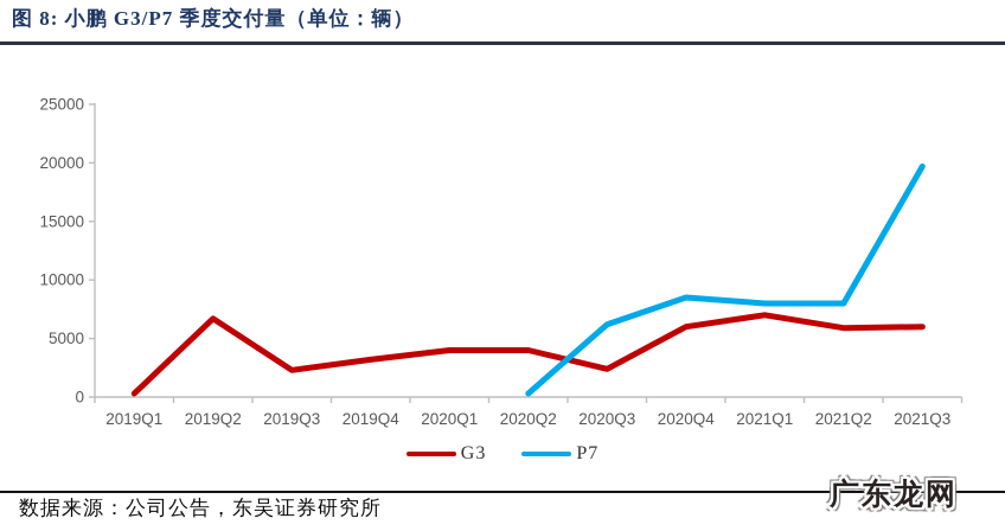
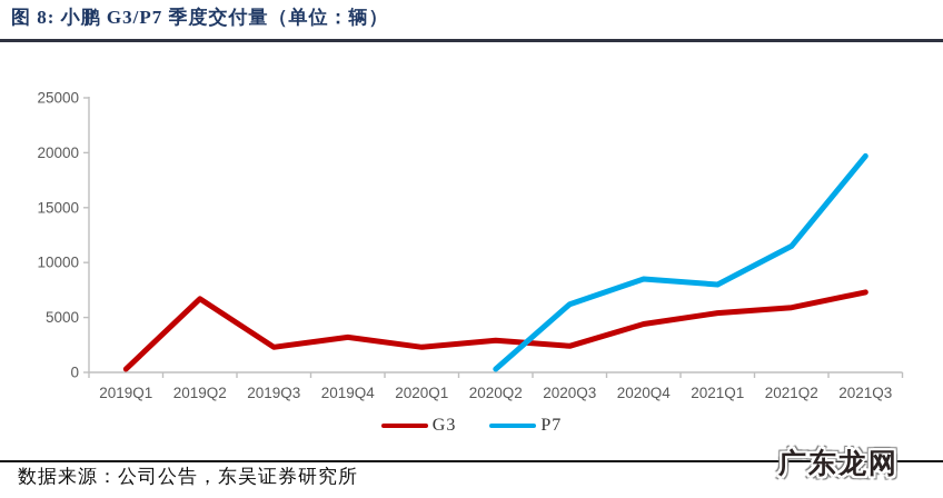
G3/2020Q1: 4000 -> 2000
G3/2020Q2: 4000 -> 3000
G3/2020Q4: 6000 -> 4000
G3/2021Q1: 7000 -> 5000
P7/2021Q2: 8000 -> 12000
G3/2021Q3: 6000 -> 7000
